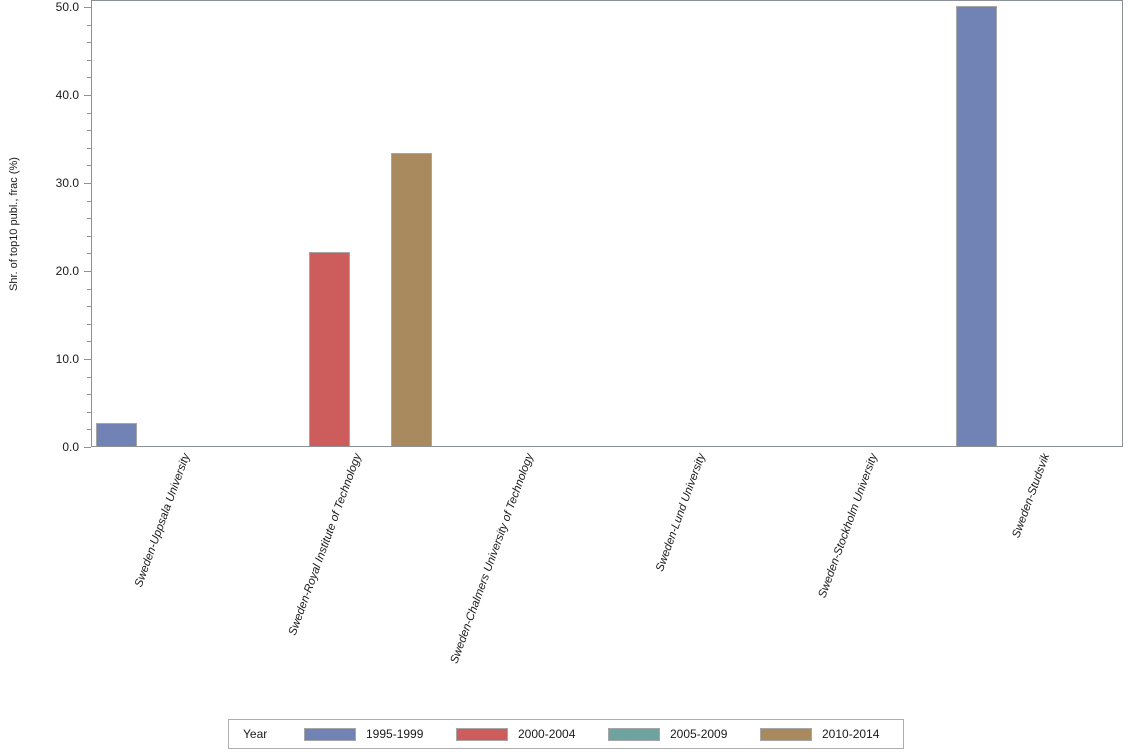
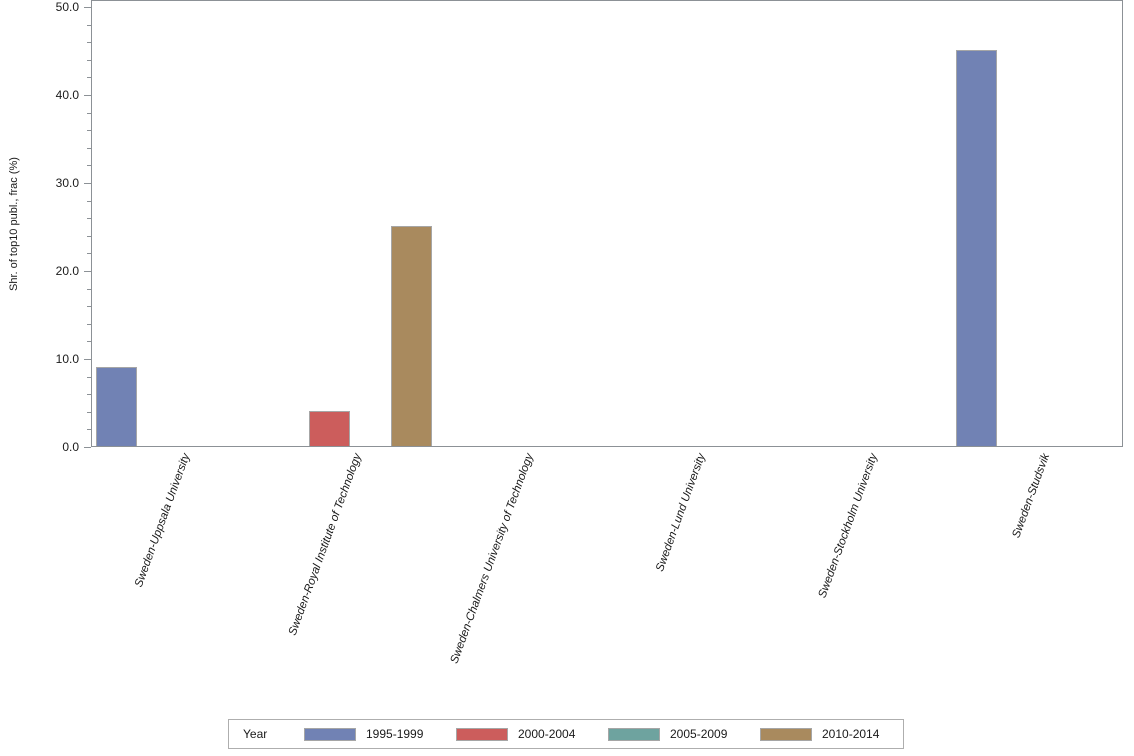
1995-1999/Sweden-Uppsala University: 3 -> 9
2000-2004/Sweden-Royal Institute of Technology: 22 -> 4
2010-2014/Sweden-Royal Institute of Technology: 33 -> 25
1995-1999/Sweden-Studsvik: 50 -> 45
